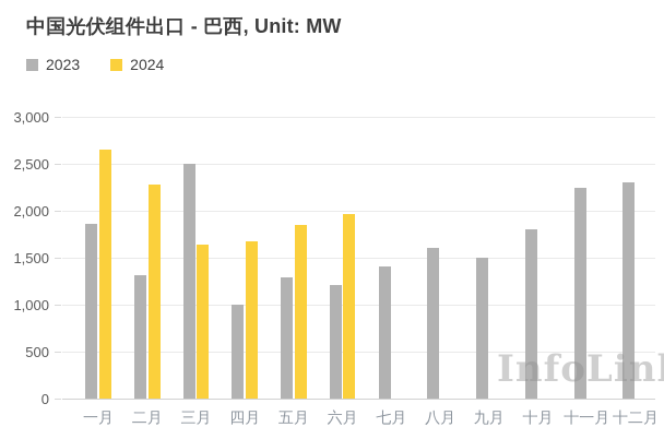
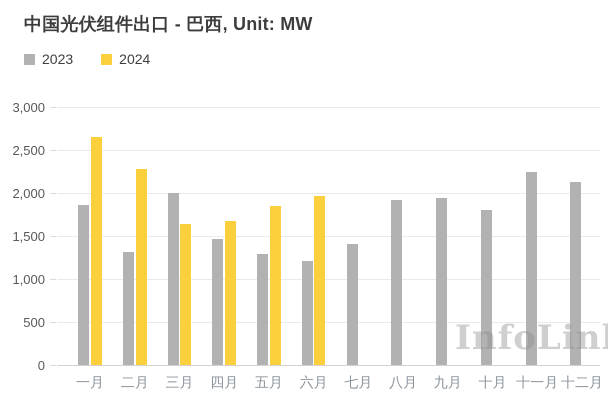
2023/三月: 2500 -> 2000
2023/四月: 1000 -> 1500
2023/八月: 1600 -> 1900
2023/九月: 1500 -> 1900
2023/十二月: 2300 -> 2100
